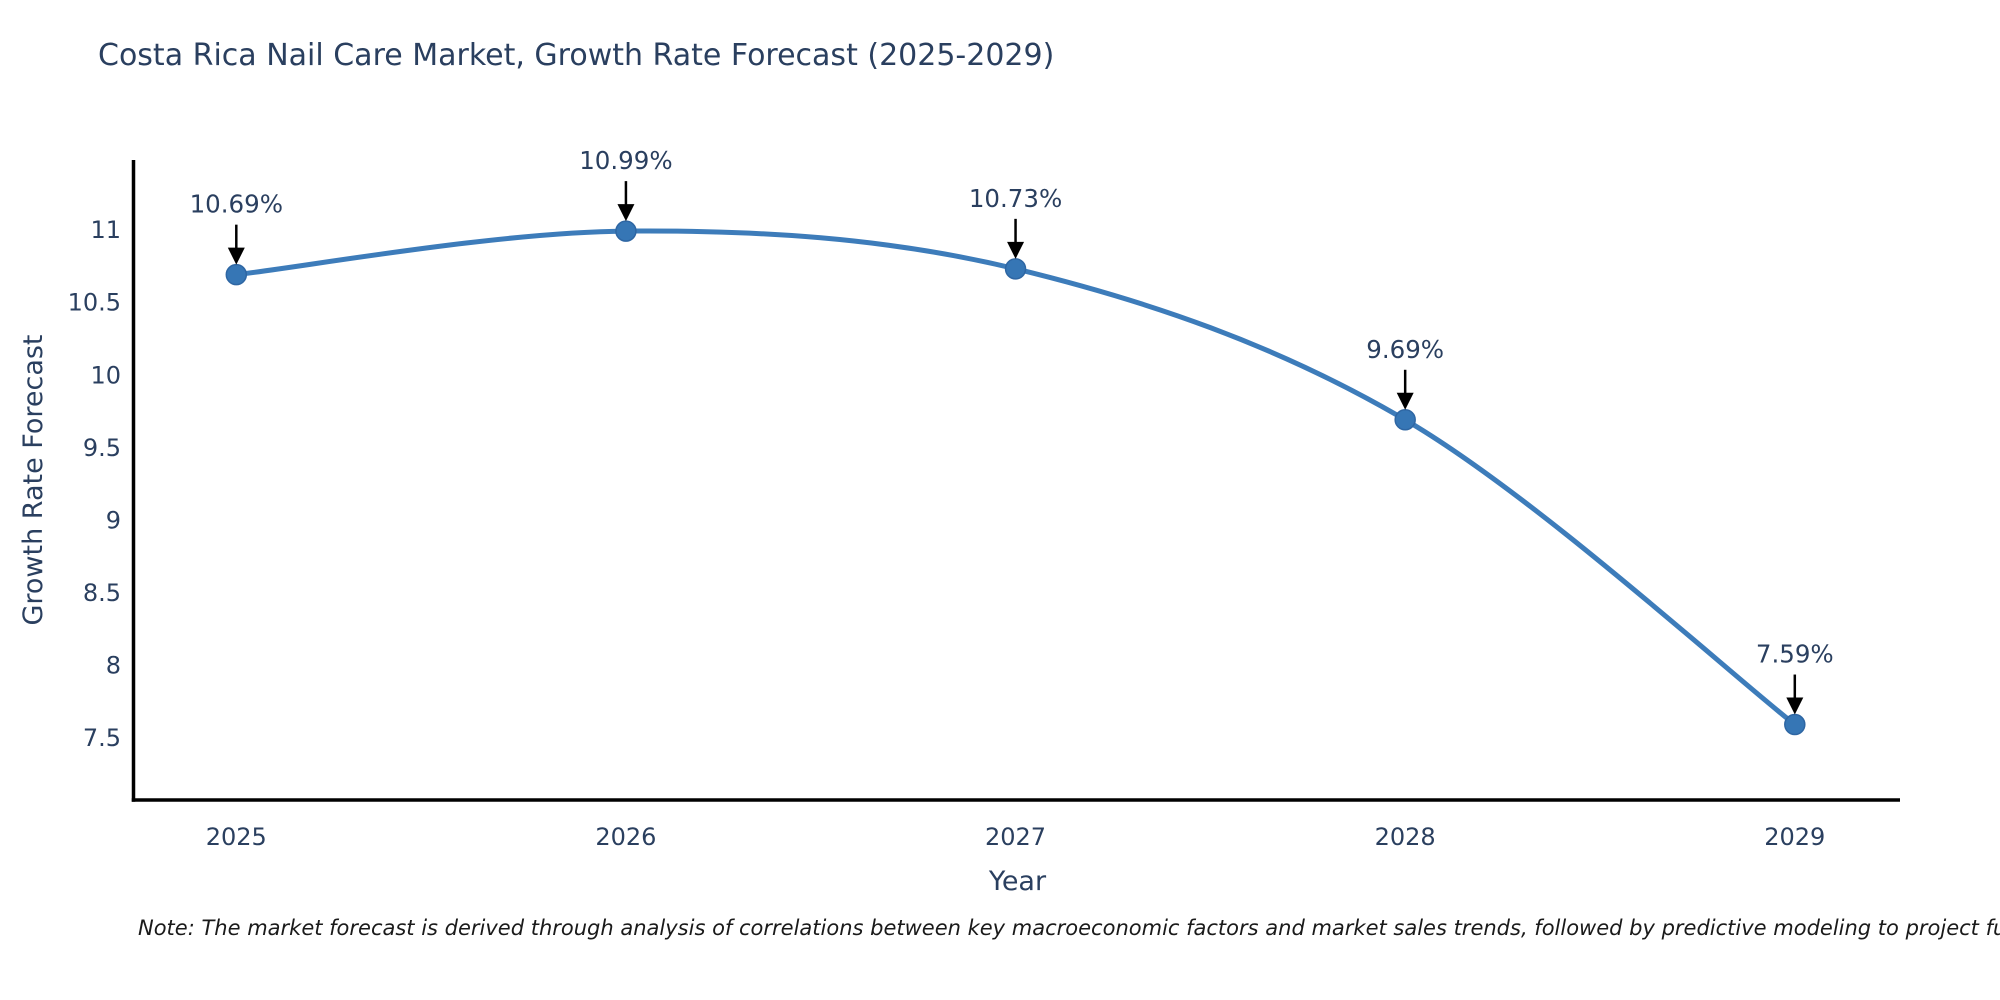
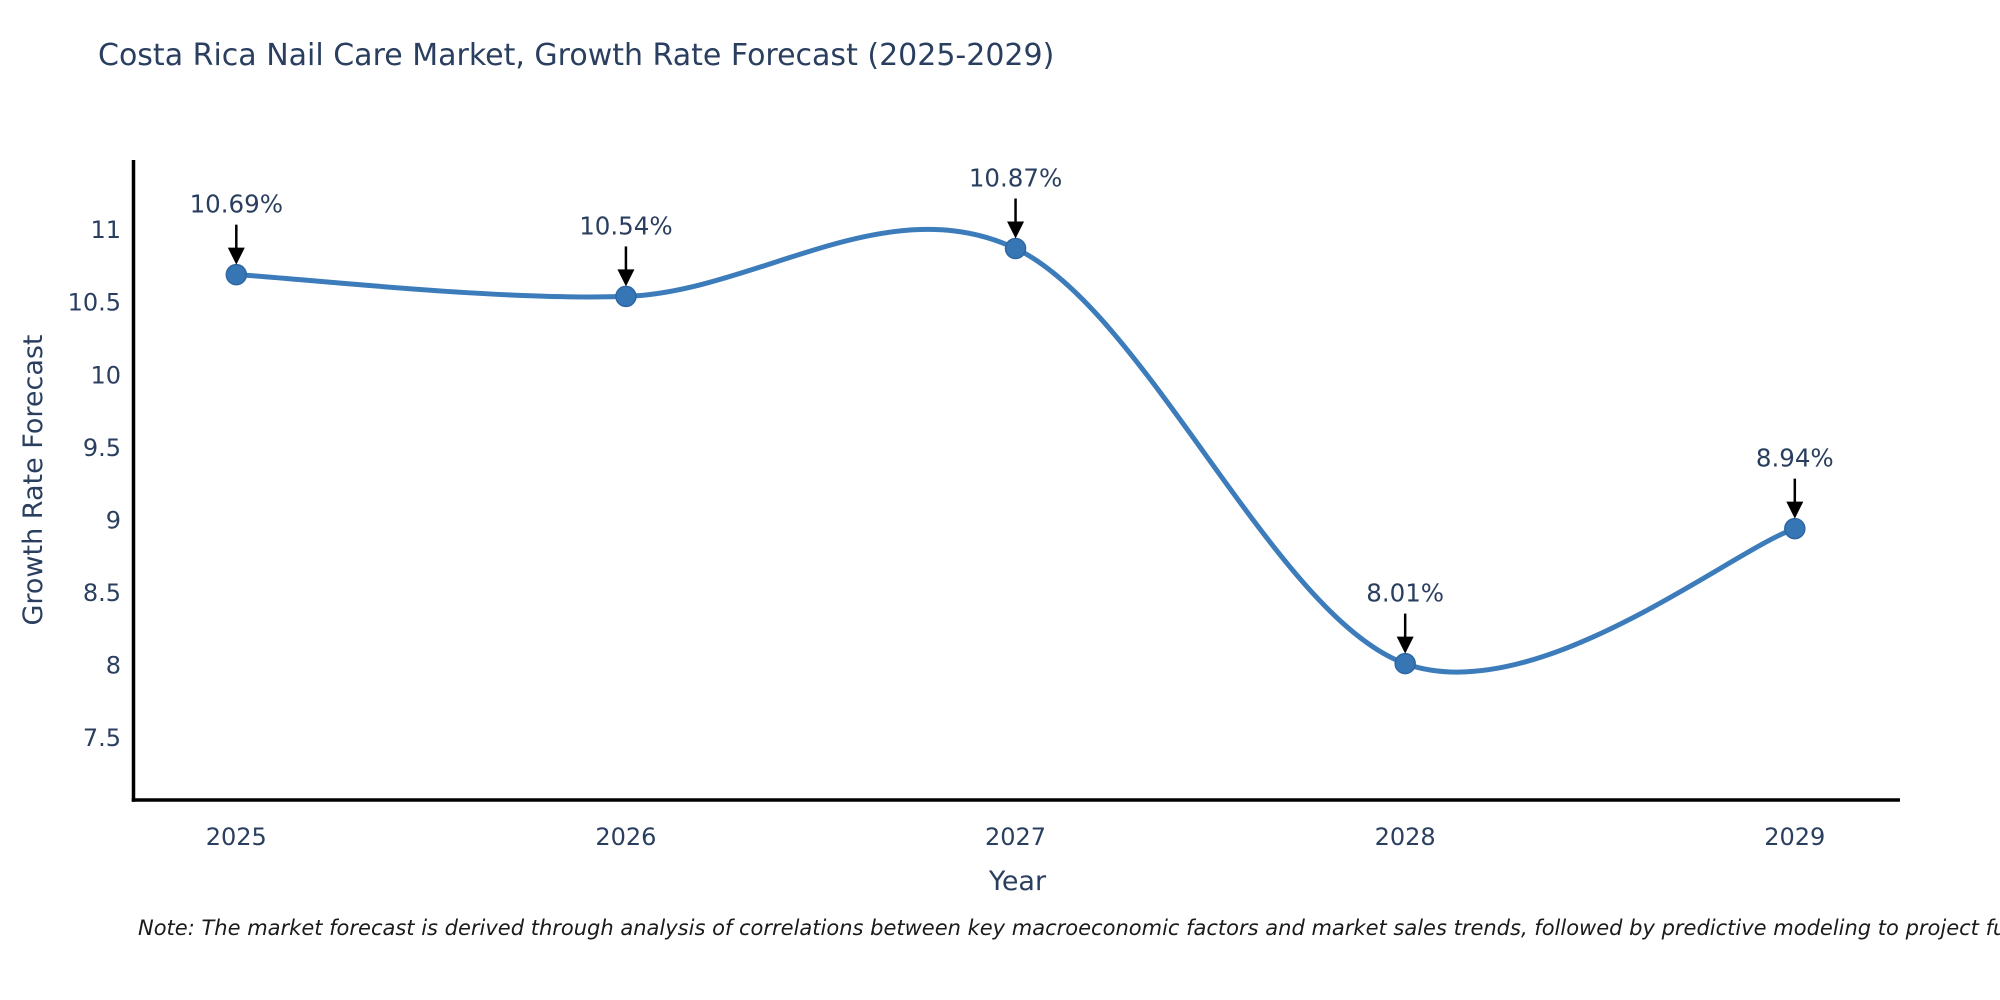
2026: 10.99% -> 10.54%
2027: 10.73% -> 10.87%
2028: 9.69% -> 8.01%
2029: 7.59% -> 8.94%
